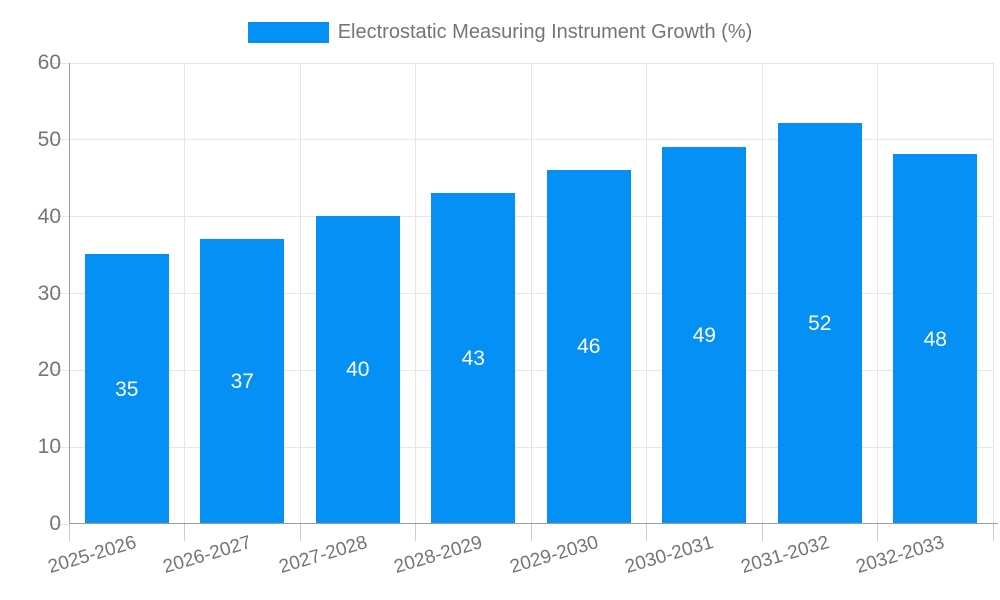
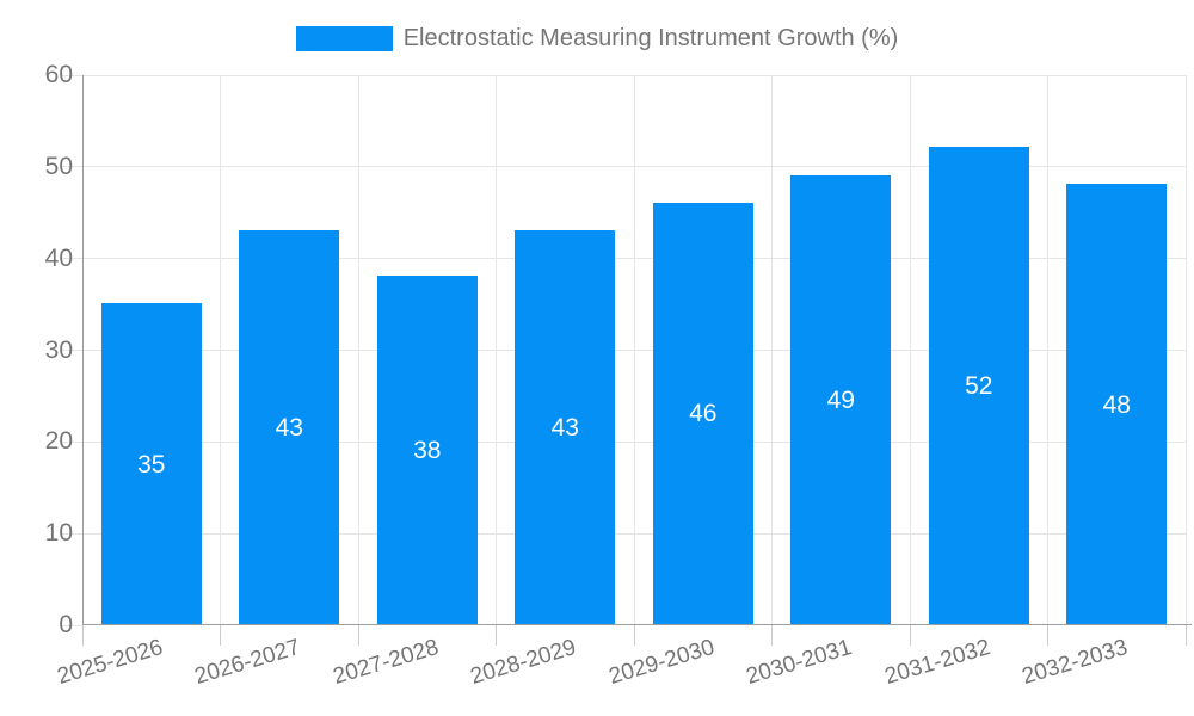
2026-2027: 37 -> 43
2027-2028: 40 -> 38
